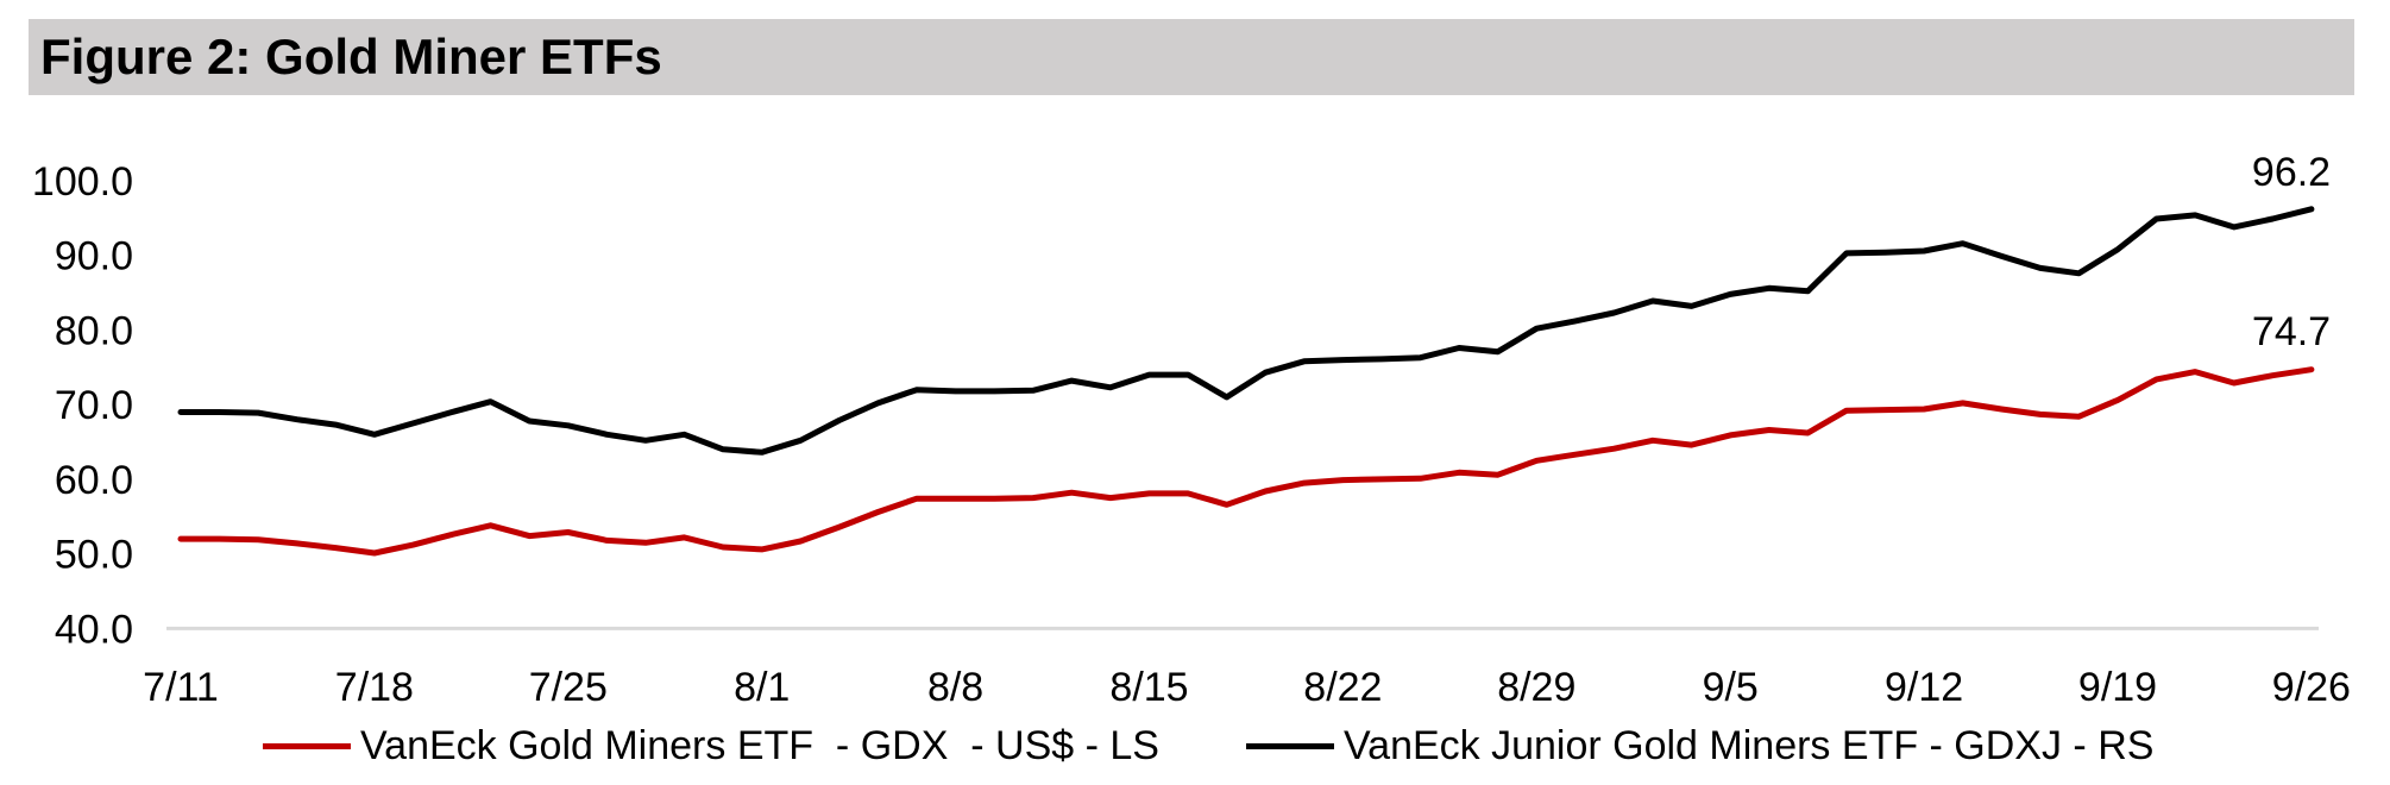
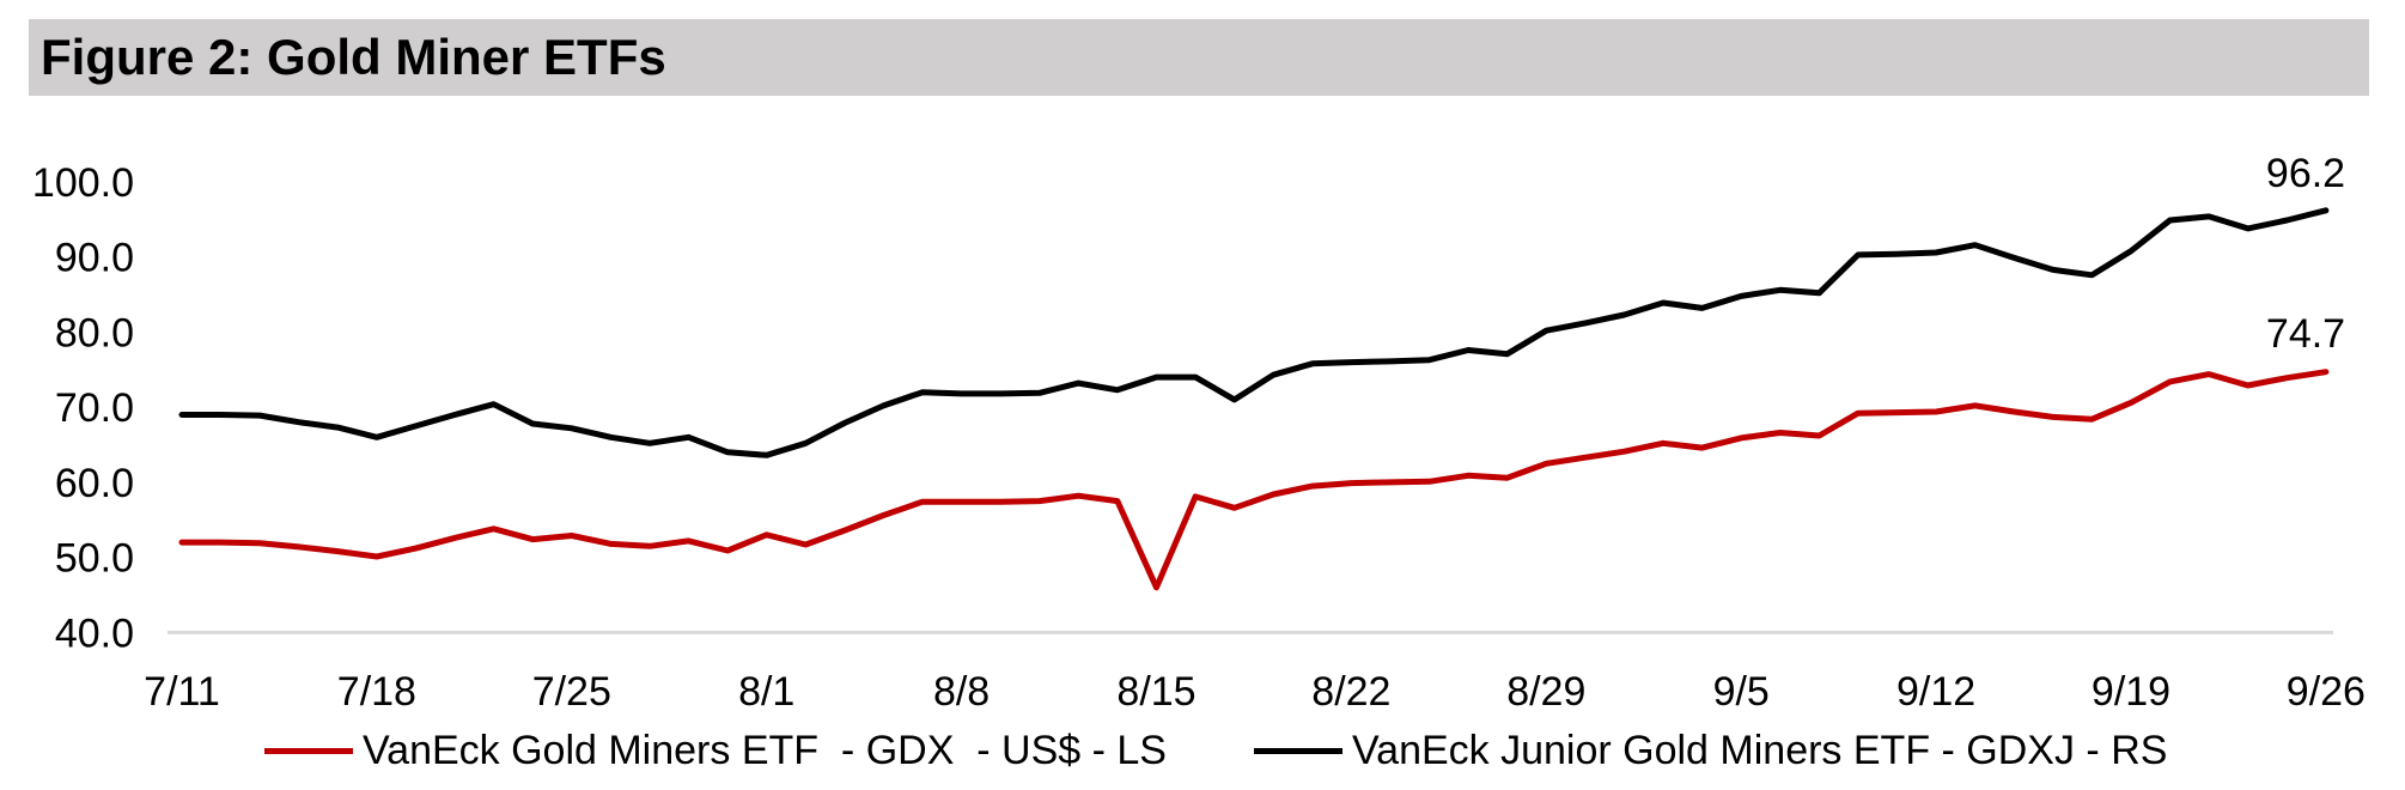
VanEck Gold Miners ETF - GDX - US$ - LS/8/1: 51 -> 53
VanEck Gold Miners ETF - GDX - US$ - LS/8/15: 58 -> 46
